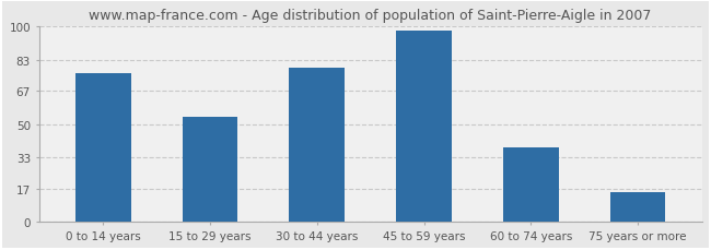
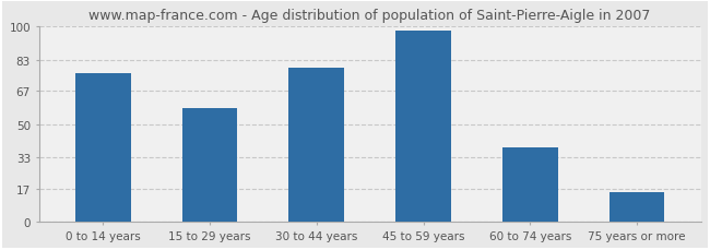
15 to 29 years: 54 -> 58
